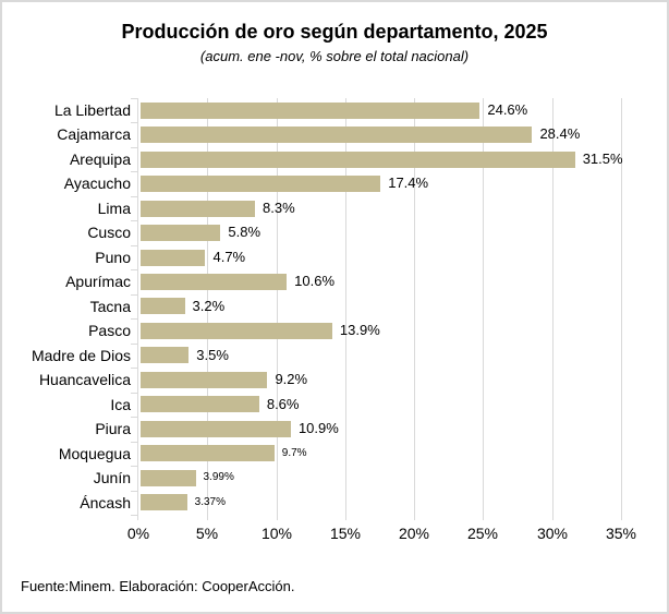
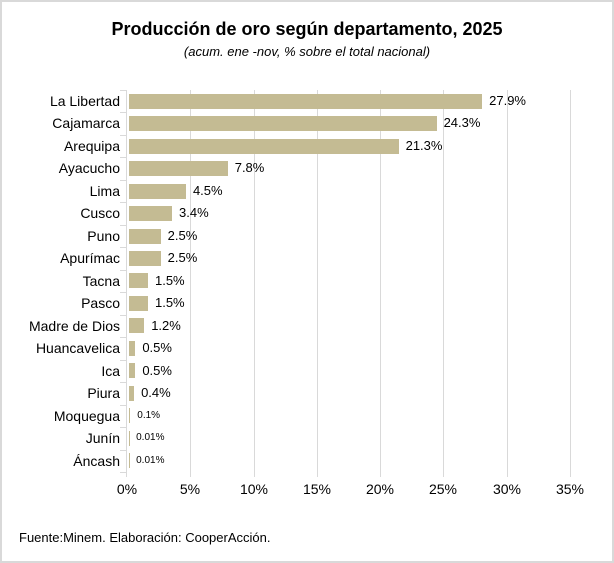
La Libertad: 24.6% -> 27.9%
Cajamarca: 28.4% -> 24.3%
Arequipa: 31.5% -> 21.3%
Ayacucho: 17.4% -> 7.8%
Lima: 8.3% -> 4.5%
Cusco: 5.8% -> 3.4%
Puno: 4.7% -> 2.5%
Apurímac: 10.6% -> 2.5%
Tacna: 3.2% -> 1.5%
Pasco: 13.9% -> 1.5%
Madre de Dios: 3.5% -> 1.2%
Huancavelica: 9.2% -> 0.5%
Ica: 8.6% -> 0.5%
Piura: 10.9% -> 0.4%
Moquegua: 9.7% -> 0.1%
Junín: 3.99% -> 0.01%
Áncash: 3.37% -> 0.01%
